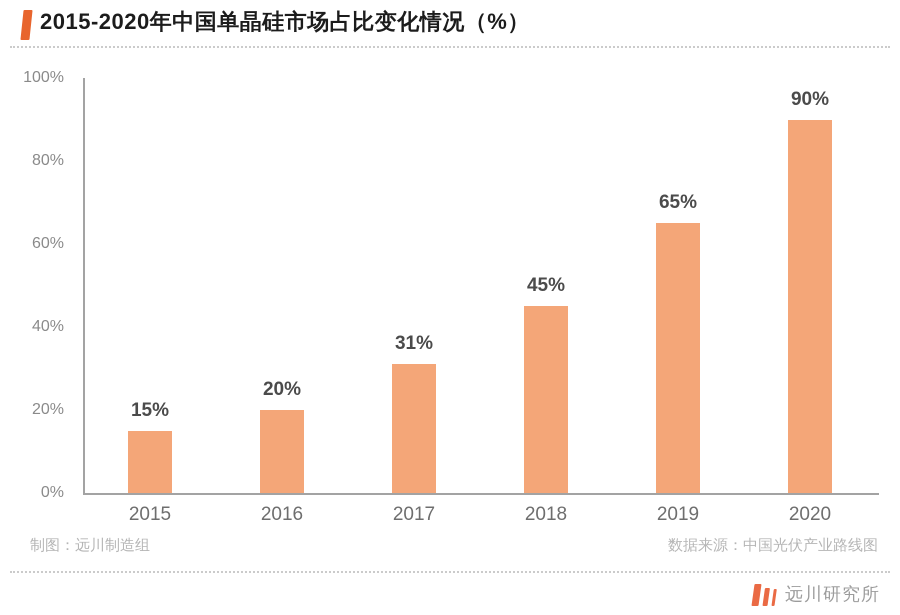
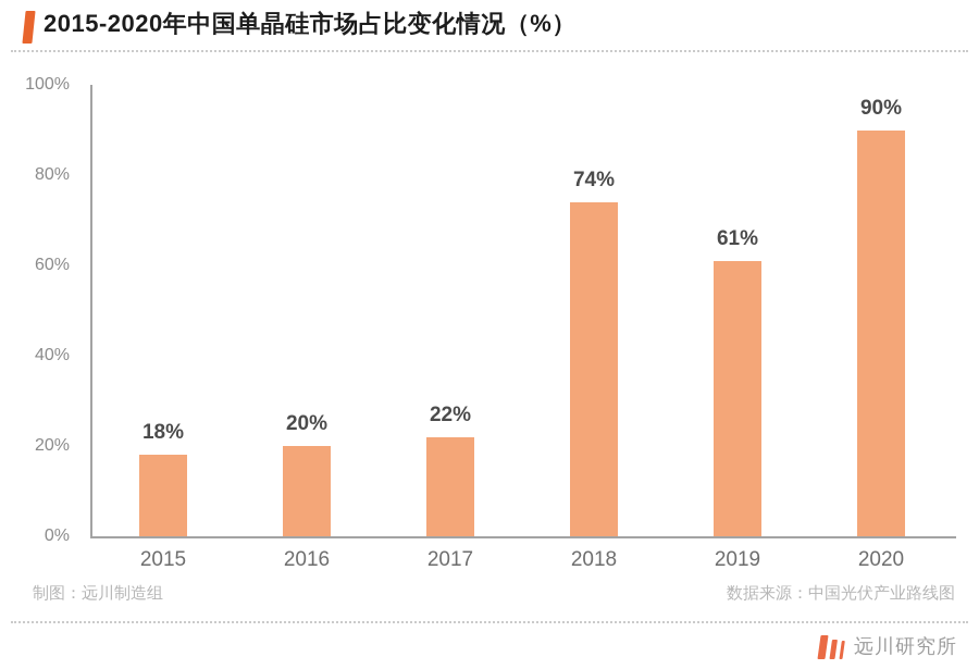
2015: 15% -> 18%
2017: 31% -> 22%
2018: 45% -> 74%
2019: 65% -> 61%
